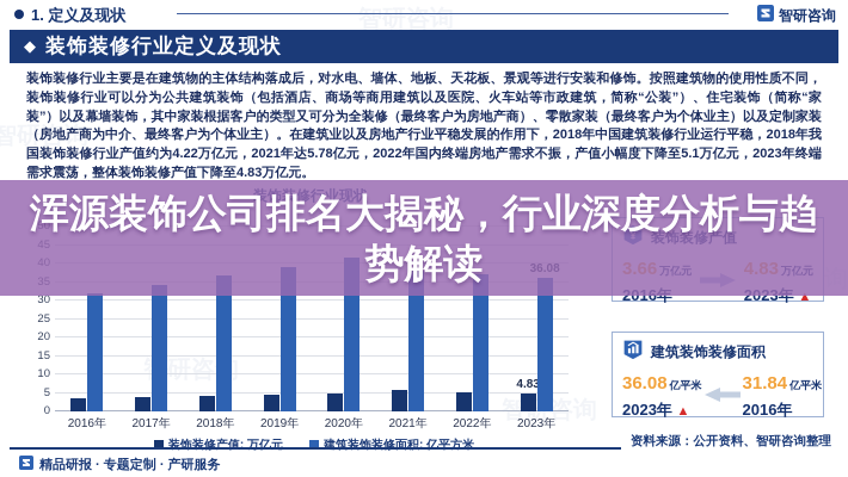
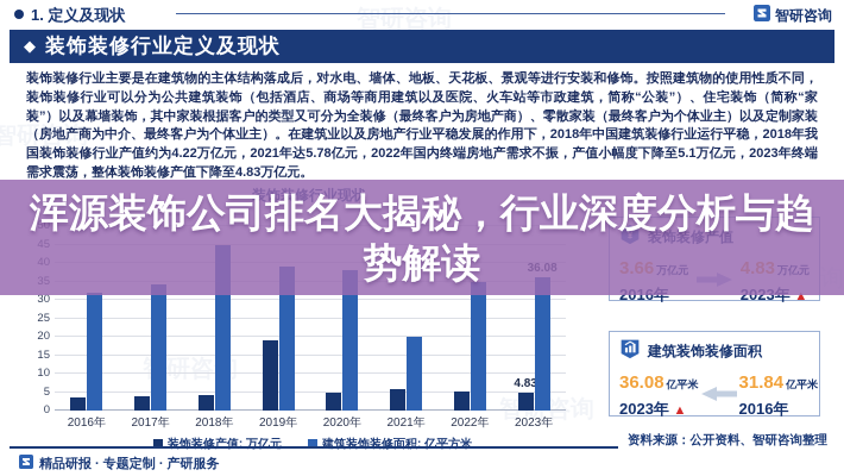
建筑装饰装修面积: 亿平方米/2018年: 37 -> 45
装饰装修产值: 万亿元/2019年: 5 -> 19
建筑装饰装修面积: 亿平方米/2020年: 42 -> 38
建筑装饰装修面积: 亿平方米/2021年: 38 -> 20
建筑装饰装修面积: 亿平方米/2022年: 37 -> 35
